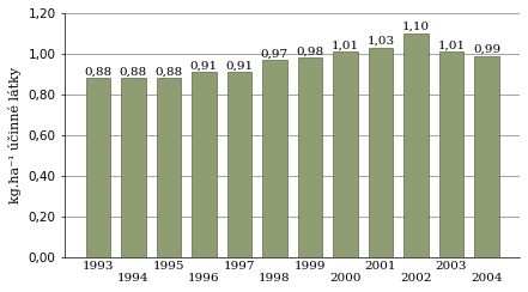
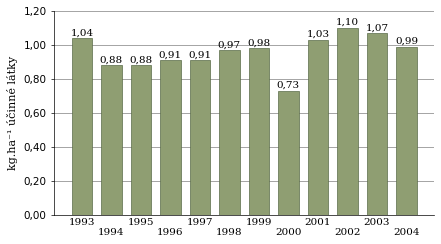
1993: 0,88 -> 1,04
2000: 1,01 -> 0,73
2003: 1,01 -> 1,07
